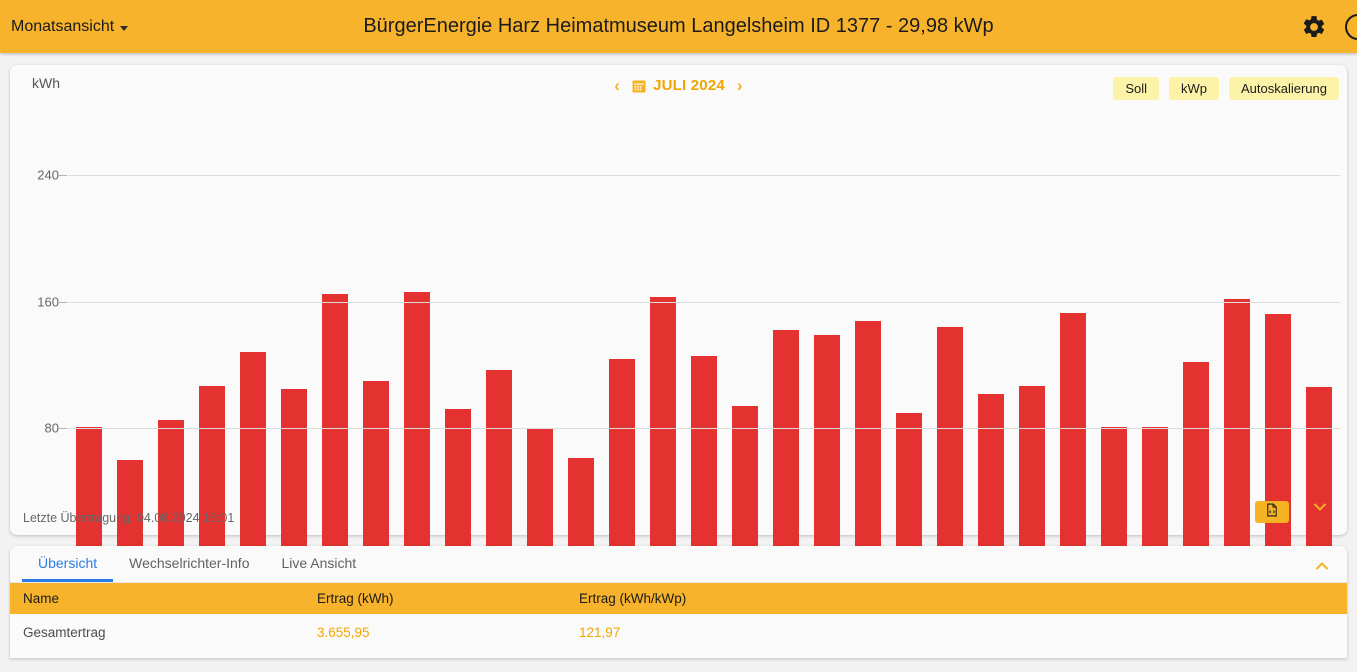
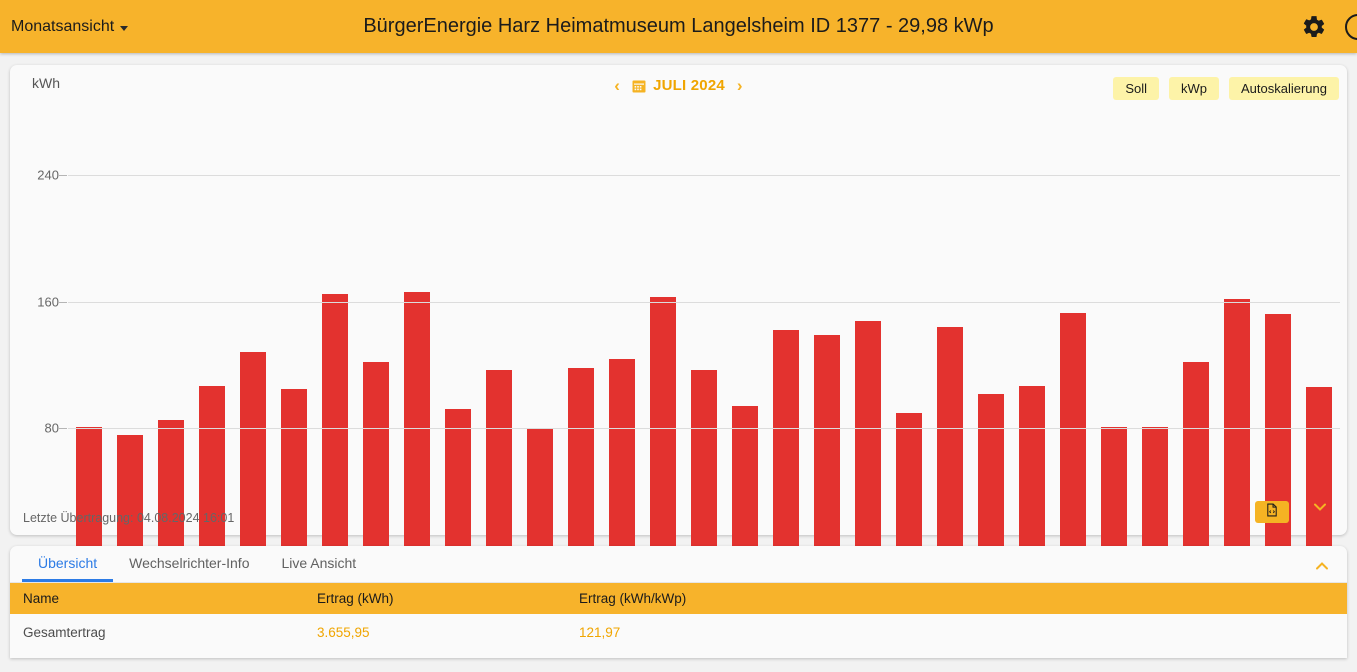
2: 60 -> 76
8: 110 -> 122
13: 61 -> 118
16: 126 -> 117
